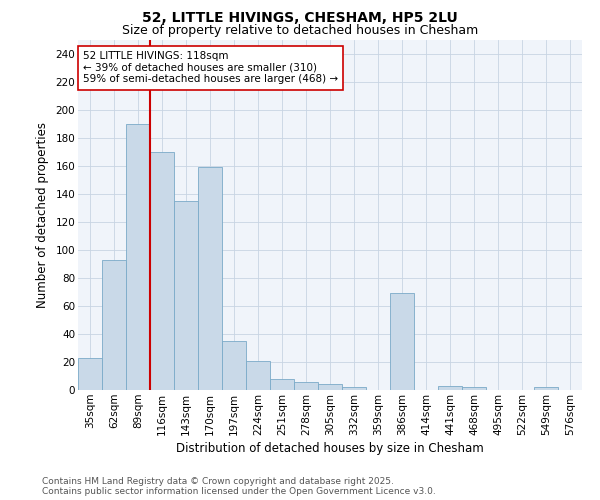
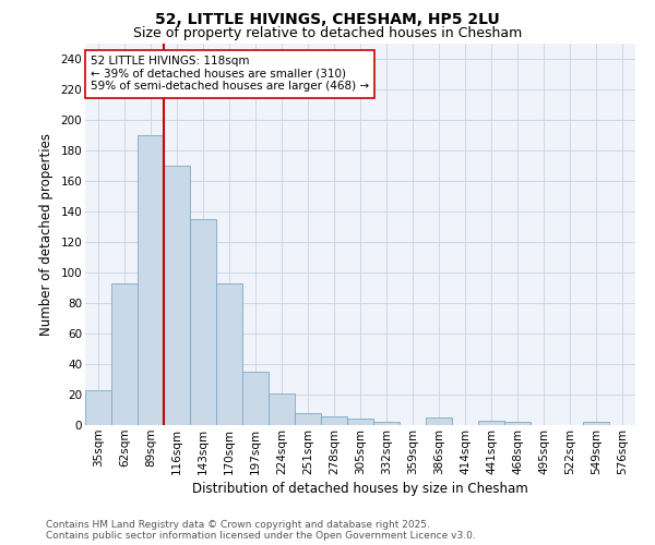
170sqm: 159 -> 93
386sqm: 69 -> 5
